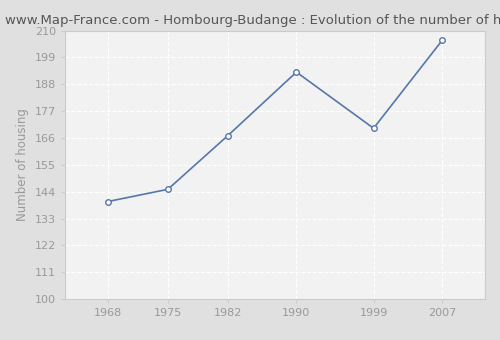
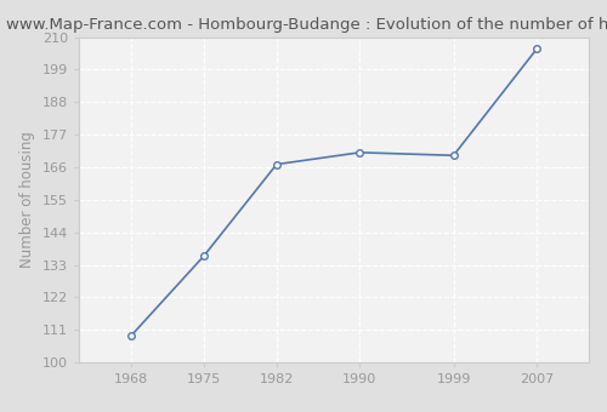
1968: 140 -> 109
1975: 145 -> 136
1990: 193 -> 171
